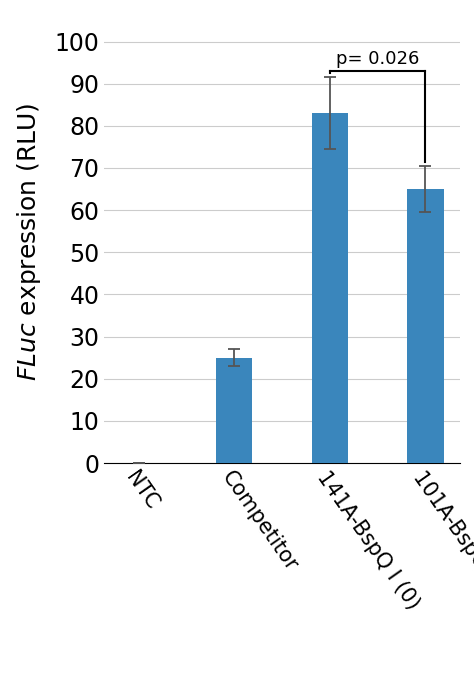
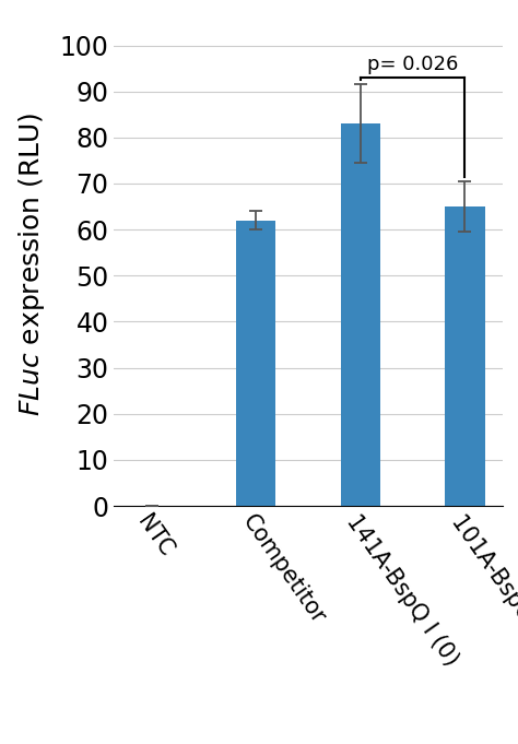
Competitor: 25 -> 62
